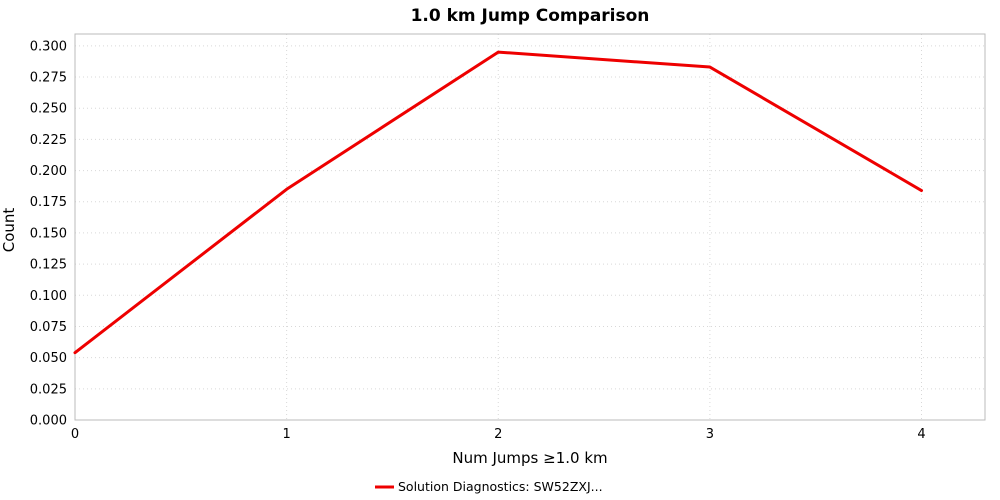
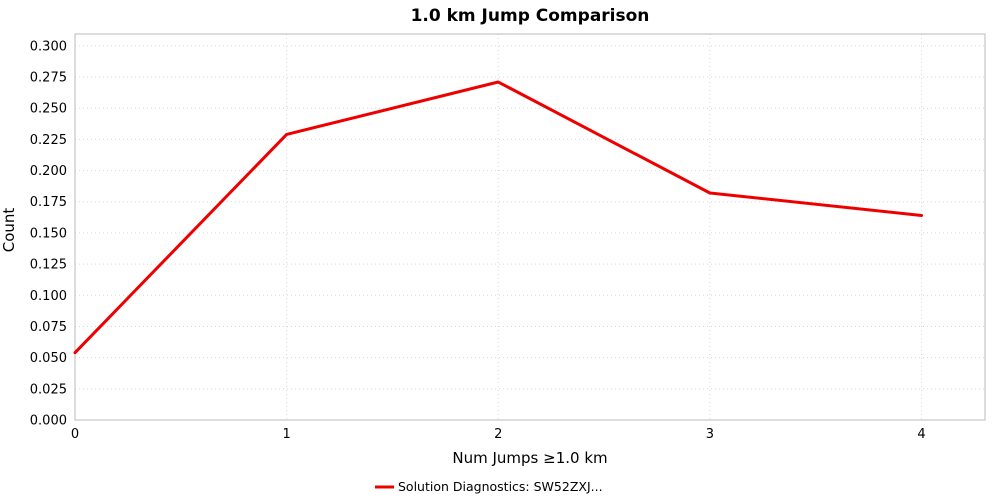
1: 0.185 -> 0.229
2: 0.295 -> 0.271
3: 0.283 -> 0.182
4: 0.184 -> 0.164
